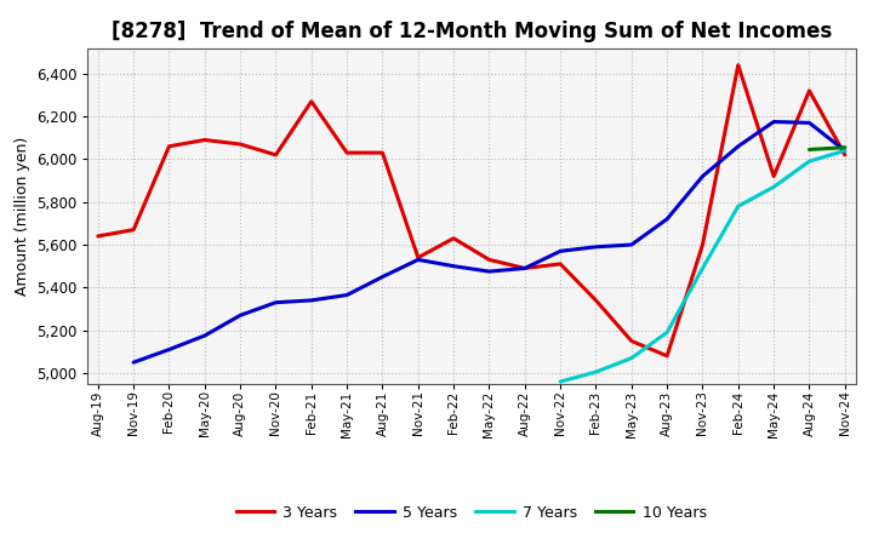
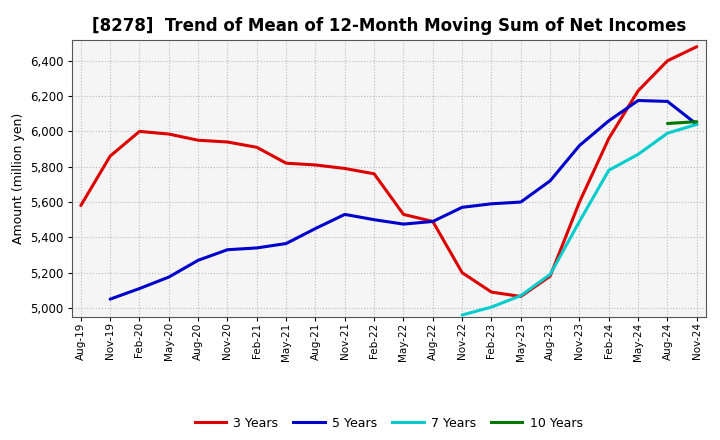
3 Years/Aug-19: 5,640 -> 5,580
3 Years/Nov-19: 5,670 -> 5,860
3 Years/Feb-20: 6,060 -> 6,000
3 Years/May-20: 6,090 -> 5,980
3 Years/Aug-20: 6,070 -> 5,950
3 Years/Nov-20: 6,020 -> 5,940
3 Years/Feb-21: 6,270 -> 5,910
3 Years/May-21: 6,030 -> 5,820
3 Years/Aug-21: 6,030 -> 5,810
3 Years/Nov-21: 5,540 -> 5,790
3 Years/Feb-22: 5,630 -> 5,760
3 Years/Nov-22: 5,510 -> 5,200
3 Years/Feb-23: 5,340 -> 5,090
3 Years/May-23: 5,150 -> 5,060
3 Years/Aug-23: 5,080 -> 5,180
3 Years/Feb-24: 6,440 -> 5,960
3 Years/May-24: 5,920 -> 6,230
3 Years/Aug-24: 6,320 -> 6,400
3 Years/Nov-24: 6,020 -> 6,480
